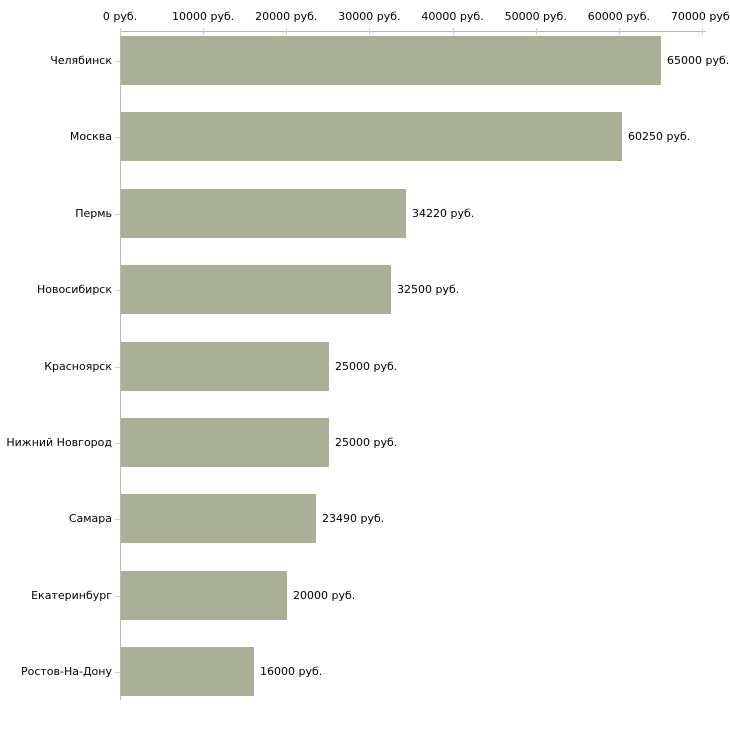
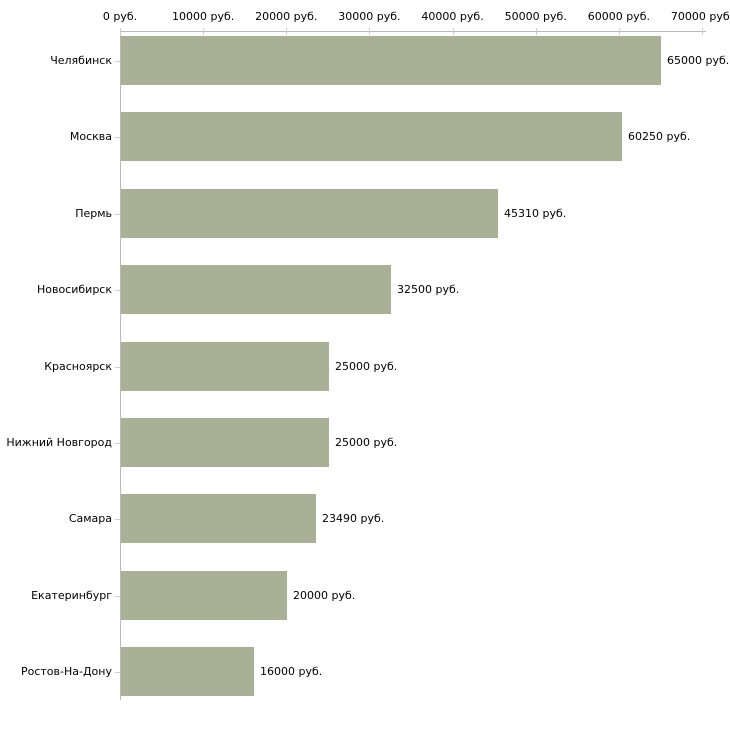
Пермь: 34220 -> 45310
